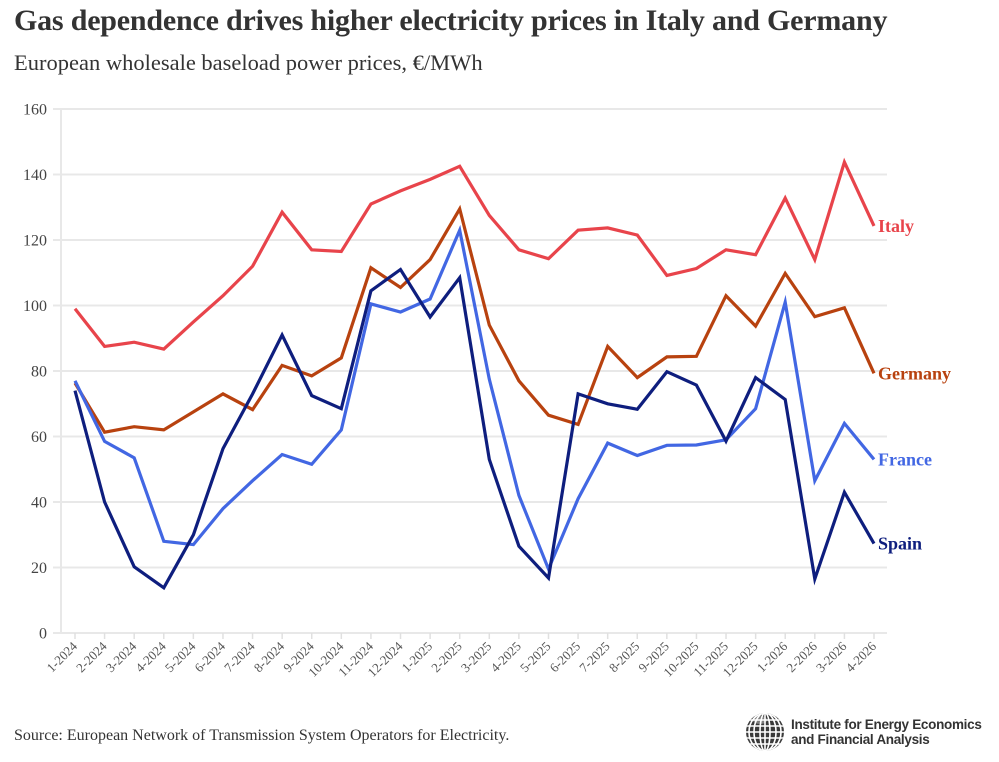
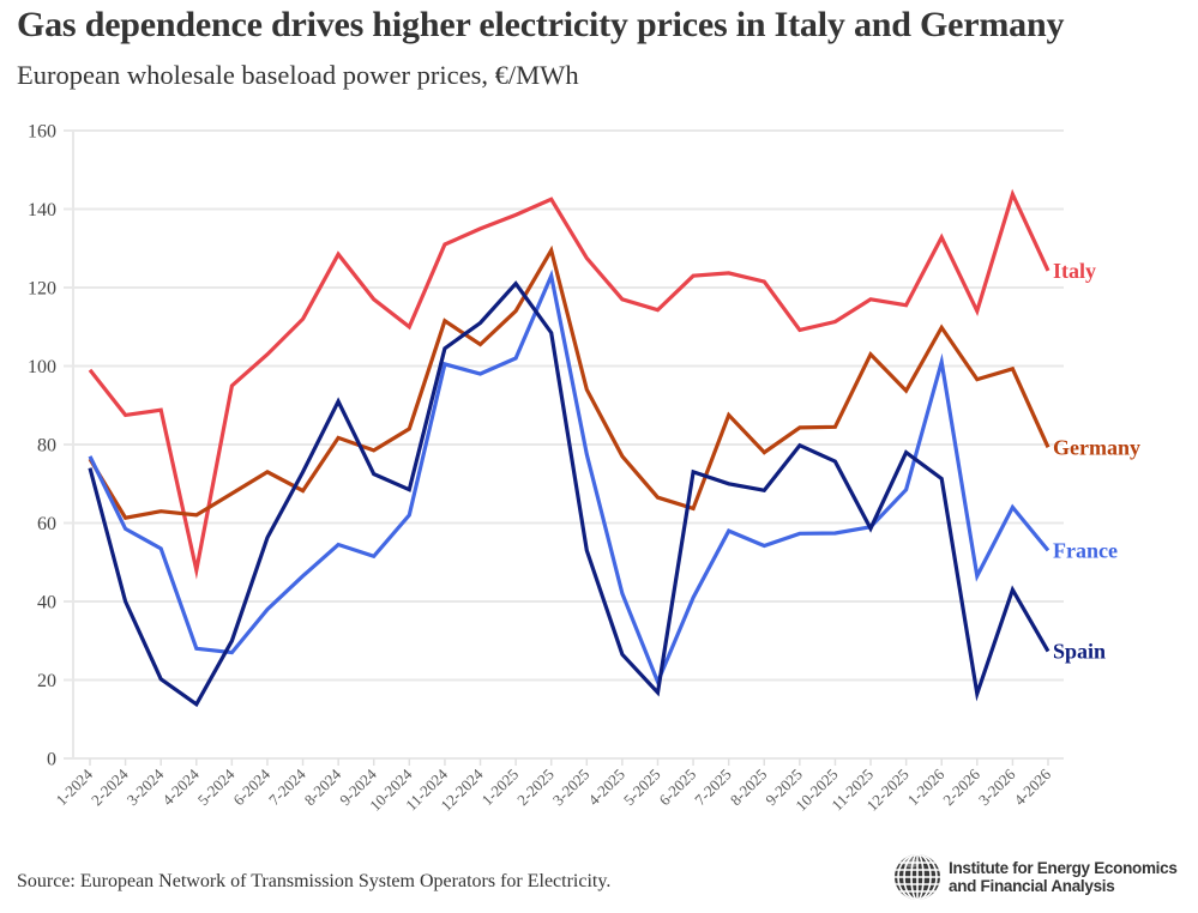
Italy/4-2024: 87 -> 48
Italy/10-2024: 116 -> 110
Spain/1-2025: 96 -> 121
